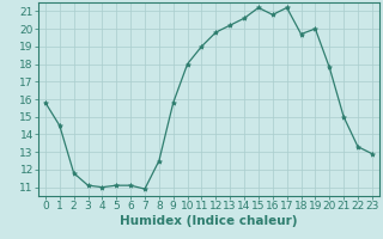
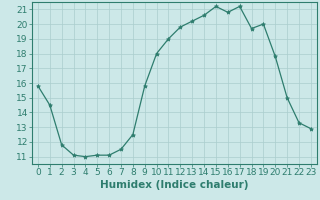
7: 10.9 -> 11.5
